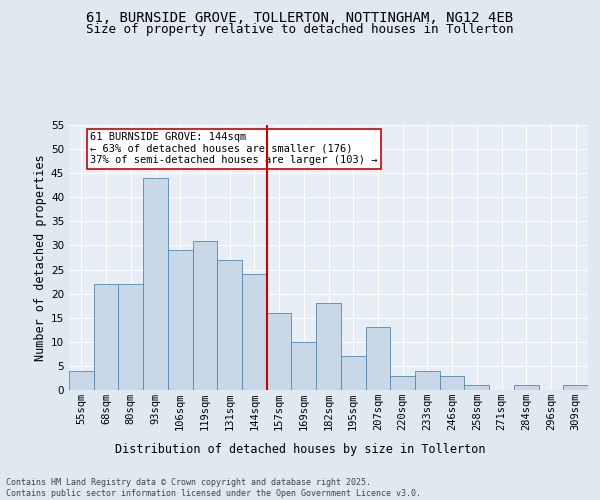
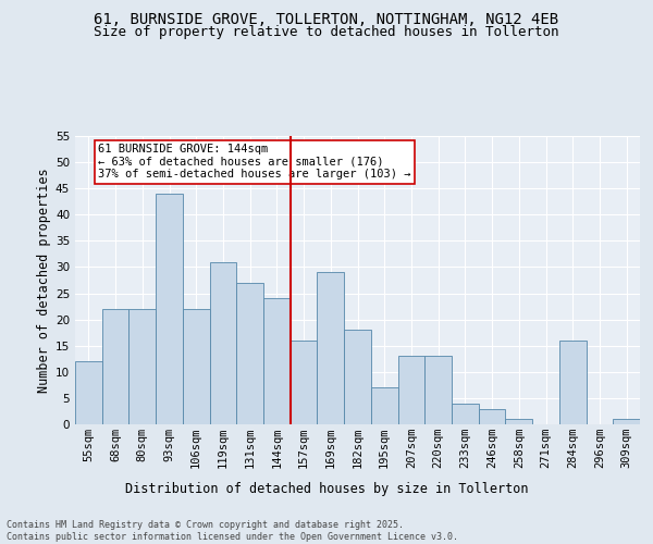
55sqm: 4 -> 12
106sqm: 29 -> 22
169sqm: 10 -> 29
220sqm: 3 -> 13
284sqm: 1 -> 16
